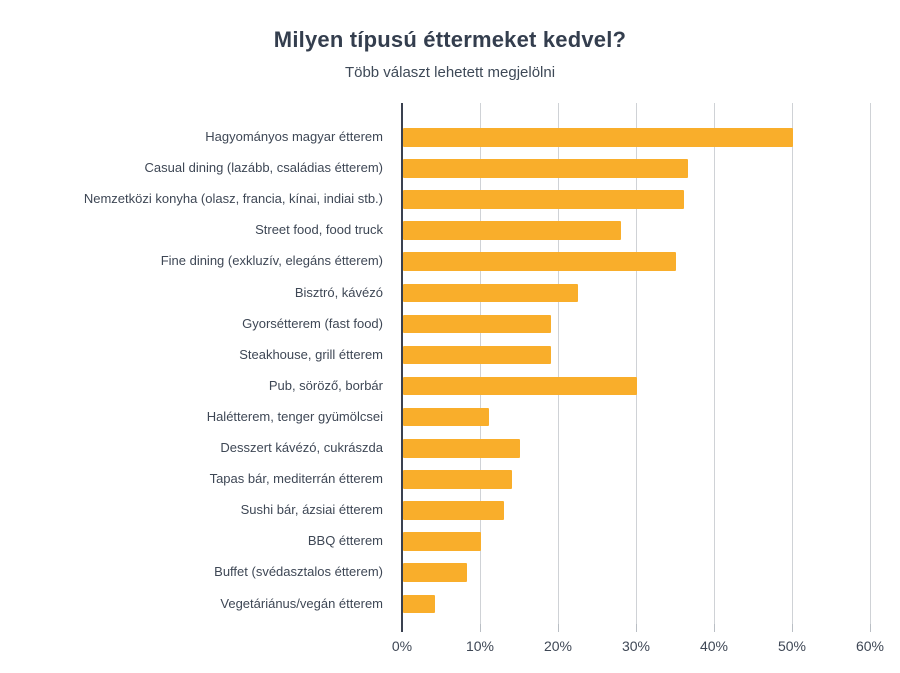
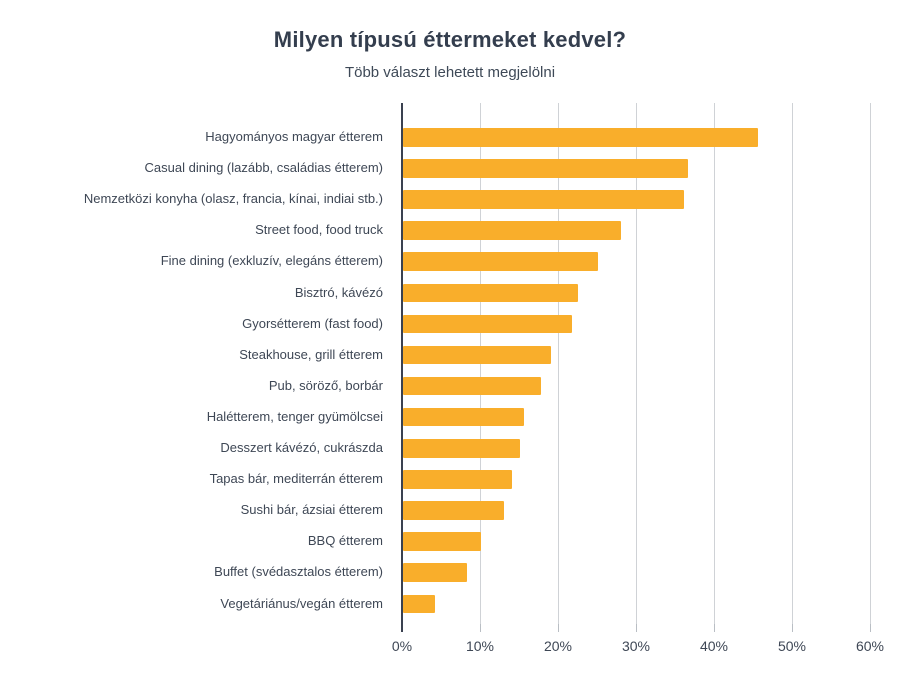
Hagyományos magyar étterem: 50% -> 46%
Fine dining (exkluzív, elegáns étterem): 35% -> 25%
Gyorsétterem (fast food): 19% -> 22%
Pub, söröző, borbár: 30% -> 18%
Halétterem, tenger gyümölcsei: 11% -> 16%
